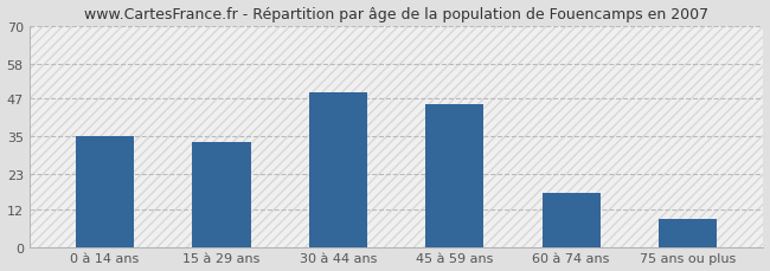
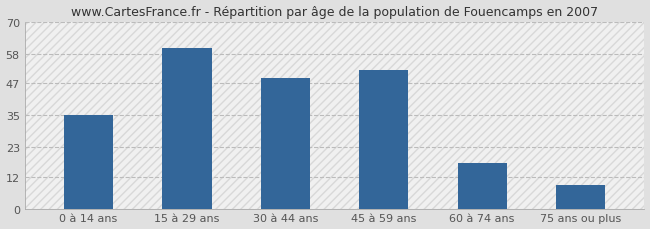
15 à 29 ans: 33 -> 60
45 à 59 ans: 45 -> 52
